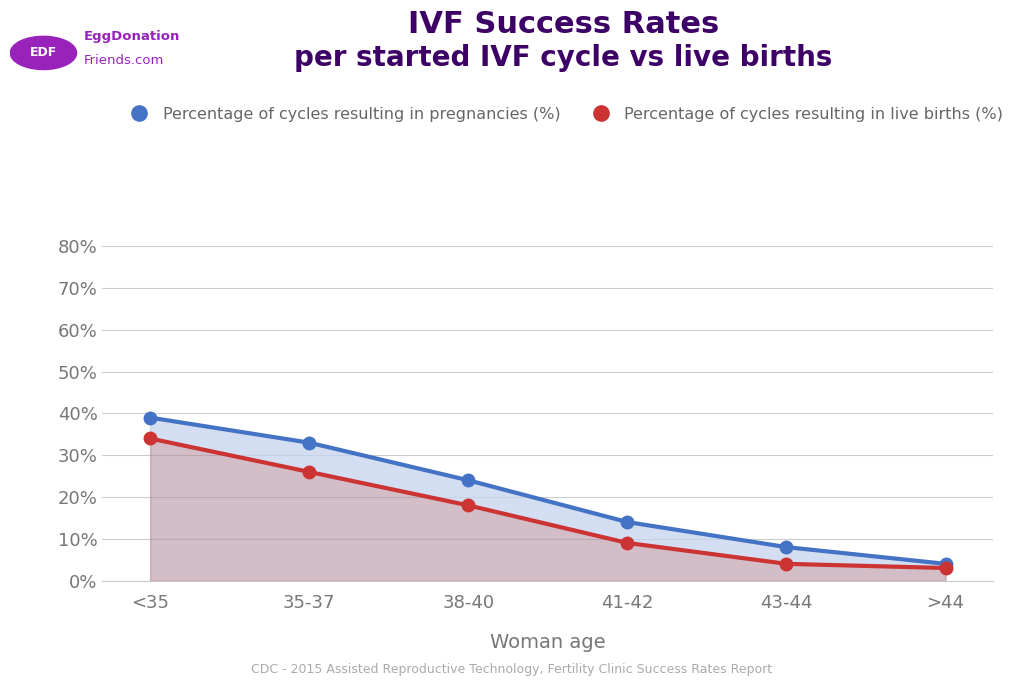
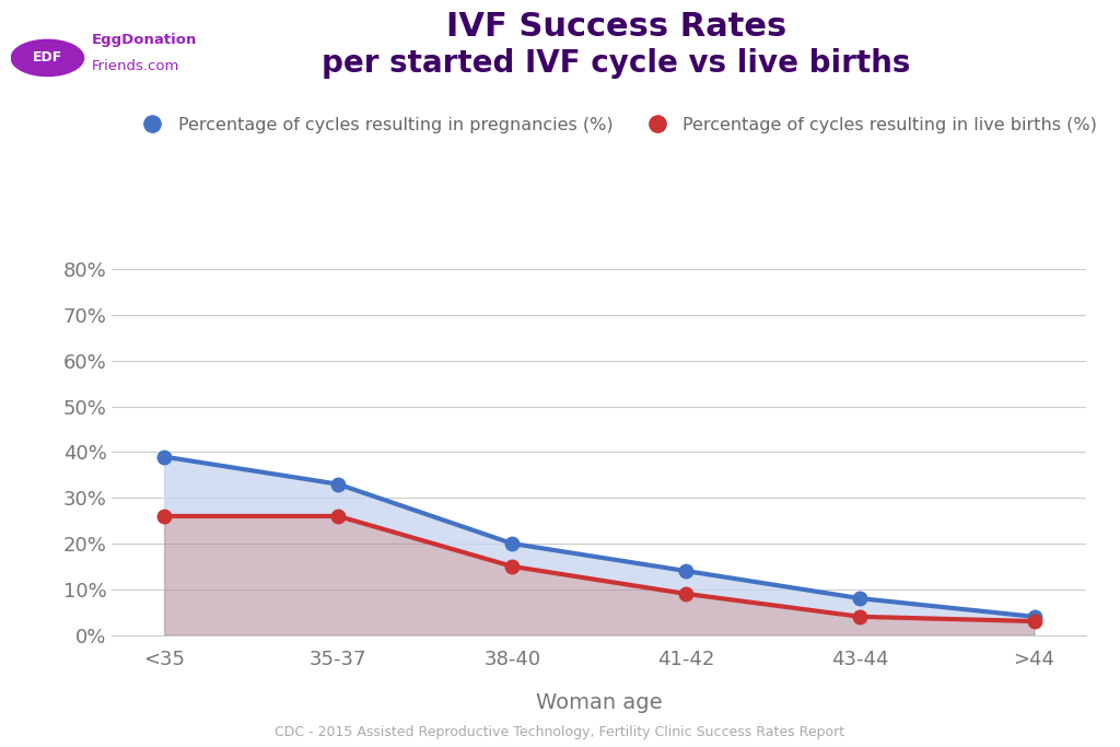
Percentage of cycles resulting in live births (%)/<35: 34% -> 26%
Percentage of cycles resulting in pregnancies (%)/38-40: 24% -> 20%
Percentage of cycles resulting in live births (%)/38-40: 18% -> 15%
